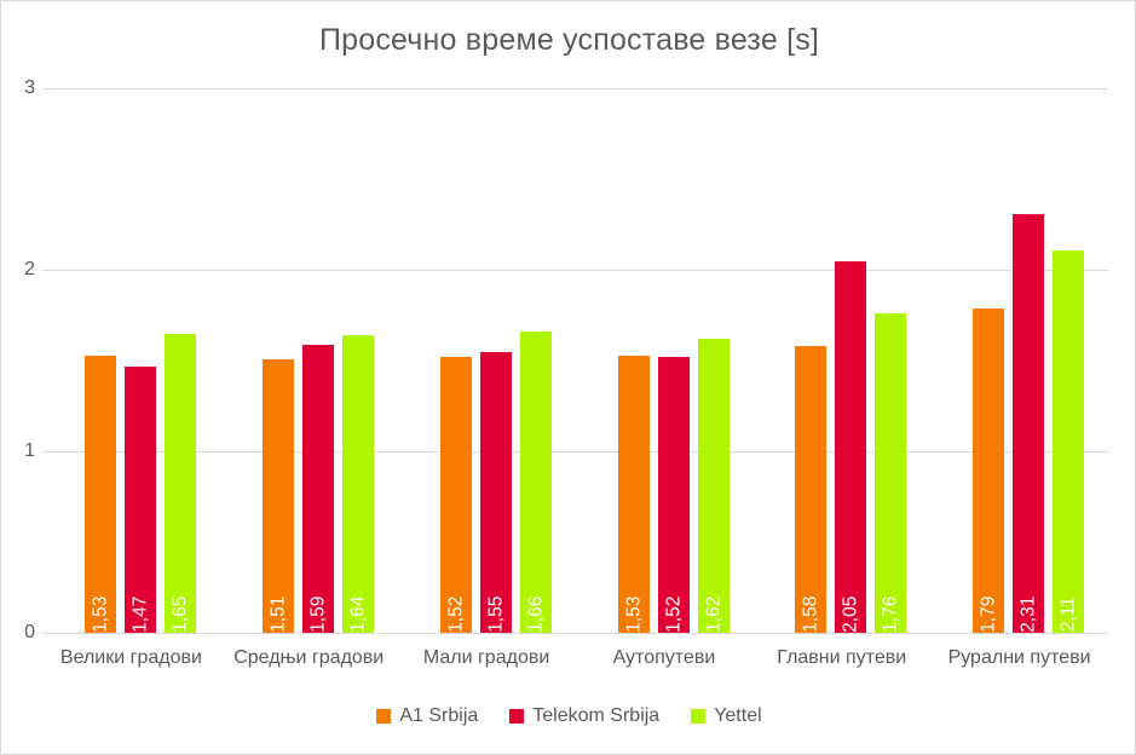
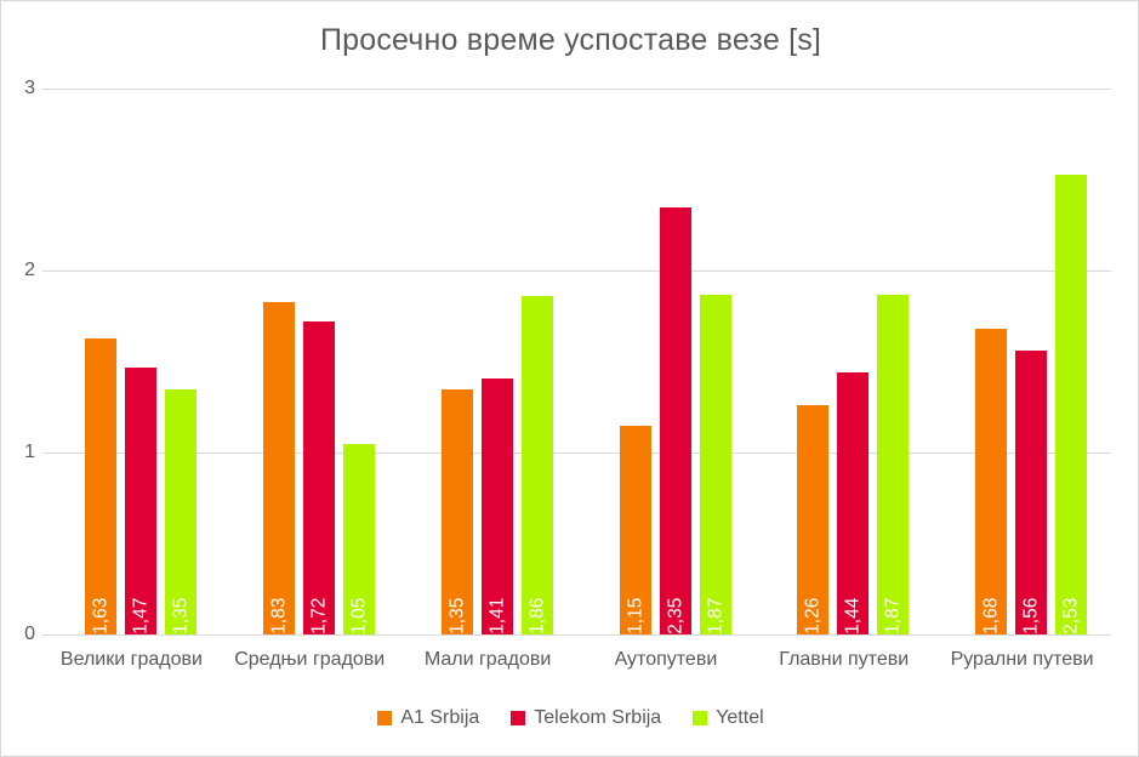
A1 Srbija/Велики градови: 1,53 -> 1,63
Yettel/Велики градови: 1,65 -> 1,35
A1 Srbija/Средњи градови: 1,51 -> 1,83
Telekom Srbija/Средњи градови: 1,59 -> 1,72
Yettel/Средњи градови: 1,64 -> 1,05
A1 Srbija/Мали градови: 1,52 -> 1,35
Telekom Srbija/Мали градови: 1,55 -> 1,41
Yettel/Мали градови: 1,66 -> 1,86
A1 Srbija/Аутопутеви: 1,53 -> 1,15
Telekom Srbija/Аутопутеви: 1,52 -> 2,35
Yettel/Аутопутеви: 1,62 -> 1,87
A1 Srbija/Главни путеви: 1,58 -> 1,26
Telekom Srbija/Главни путеви: 2,05 -> 1,44
Yettel/Главни путеви: 1,76 -> 1,87
A1 Srbija/Рурални путеви: 1,79 -> 1,68
Telekom Srbija/Рурални путеви: 2,31 -> 1,56
Yettel/Рурални путеви: 2,11 -> 2,53
